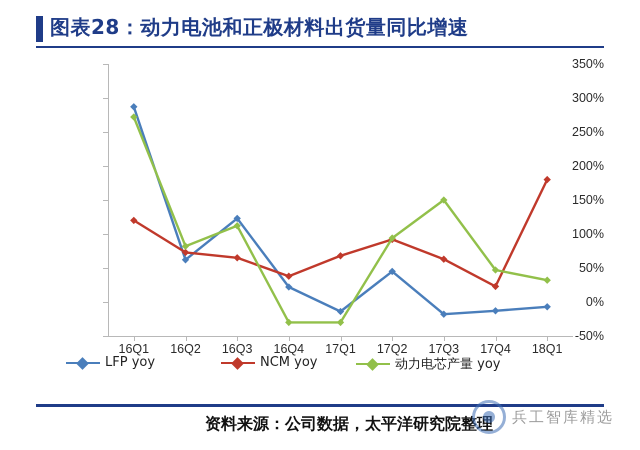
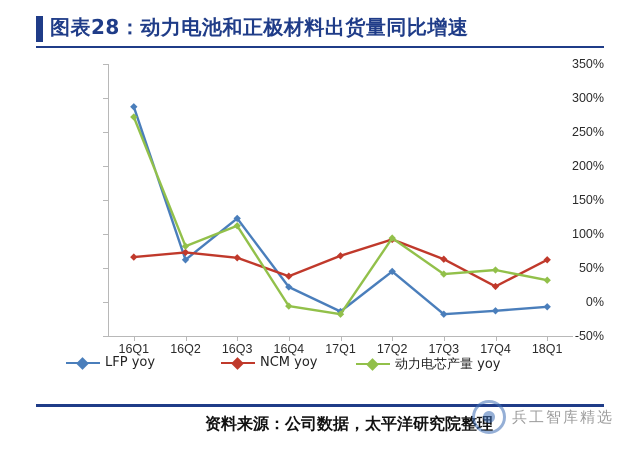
NCM yoy/16Q1: 120% -> 70%
动力电芯产量 yoy/16Q4: -30% -> -10%
动力电芯产量 yoy/17Q1: -30% -> -20%
动力电芯产量 yoy/17Q3: 150% -> 40%
NCM yoy/18Q1: 180% -> 60%
